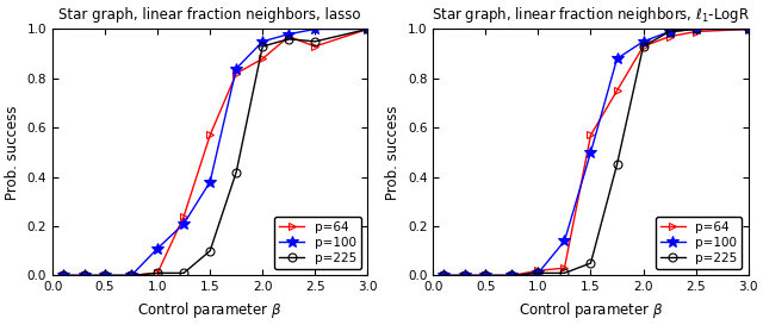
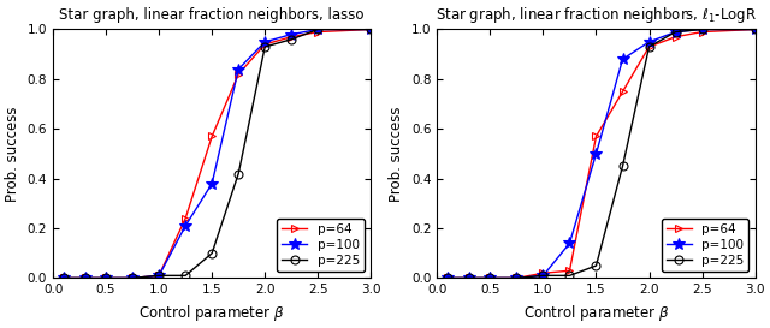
Star graph, linear fraction neighbors, lasso/p=100/1.0: 0.11 -> 0.01
Star graph, linear fraction neighbors, lasso/p=64/2.0: 0.88 -> 0.94
Star graph, linear fraction neighbors, lasso/p=64/2.5: 0.93 -> 0.99
Star graph, linear fraction neighbors, lasso/p=225/2.5: 0.95 -> 1.00
